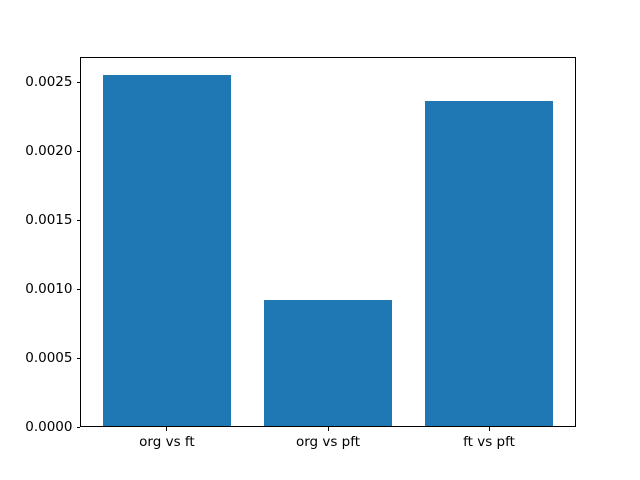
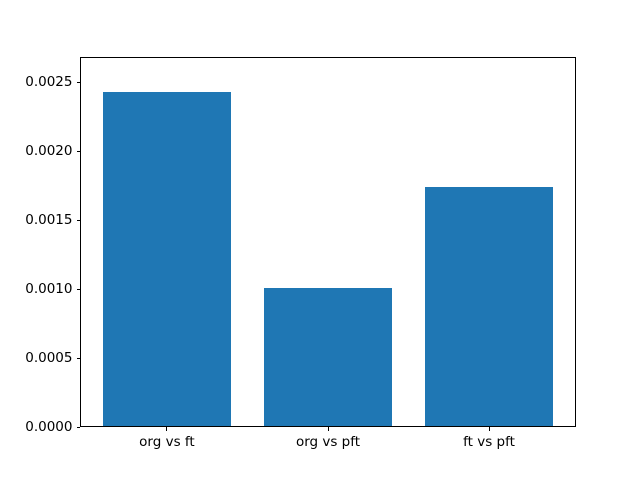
org vs ft: 0.00255 -> 0.00243
org vs pft: 0.00092 -> 0.00101
ft vs pft: 0.00236 -> 0.00174
